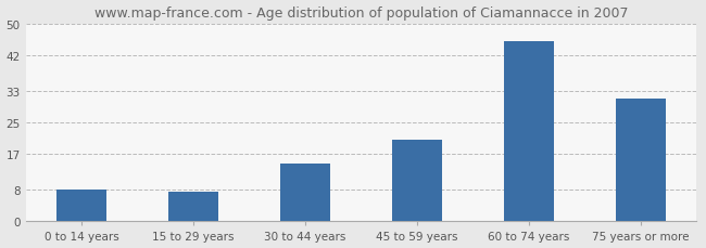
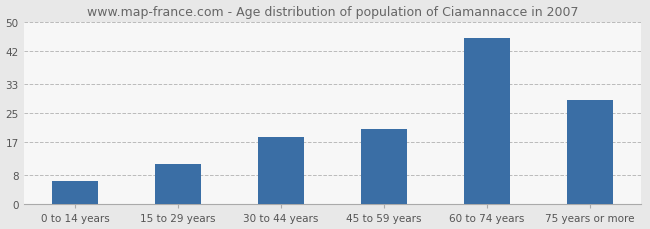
0 to 14 years: 8.0 -> 6.5
15 to 29 years: 7.5 -> 11.0
30 to 44 years: 14.5 -> 18.5
75 years or more: 31.0 -> 28.5
